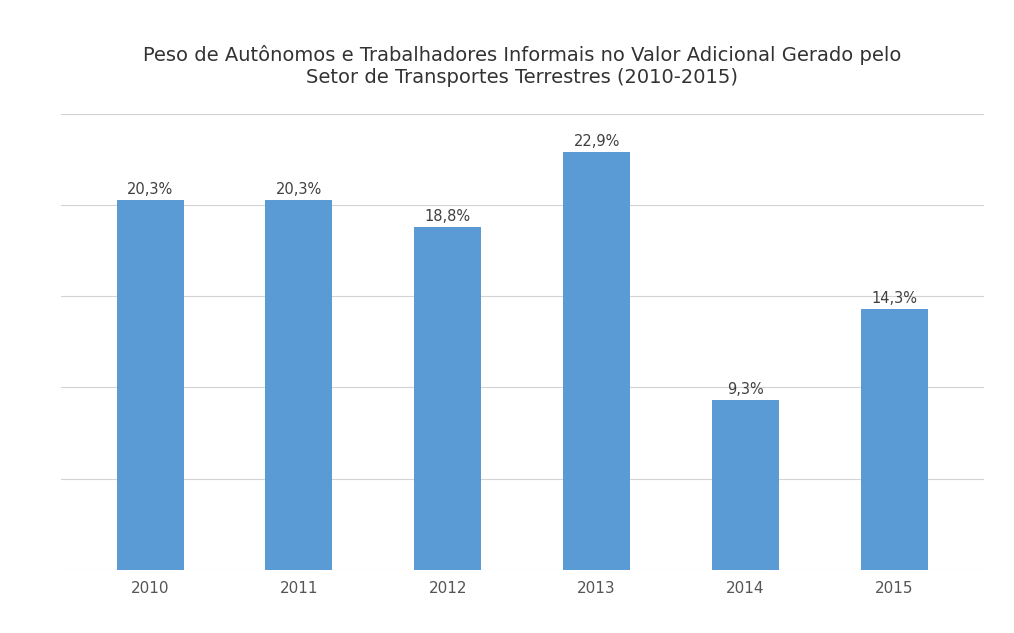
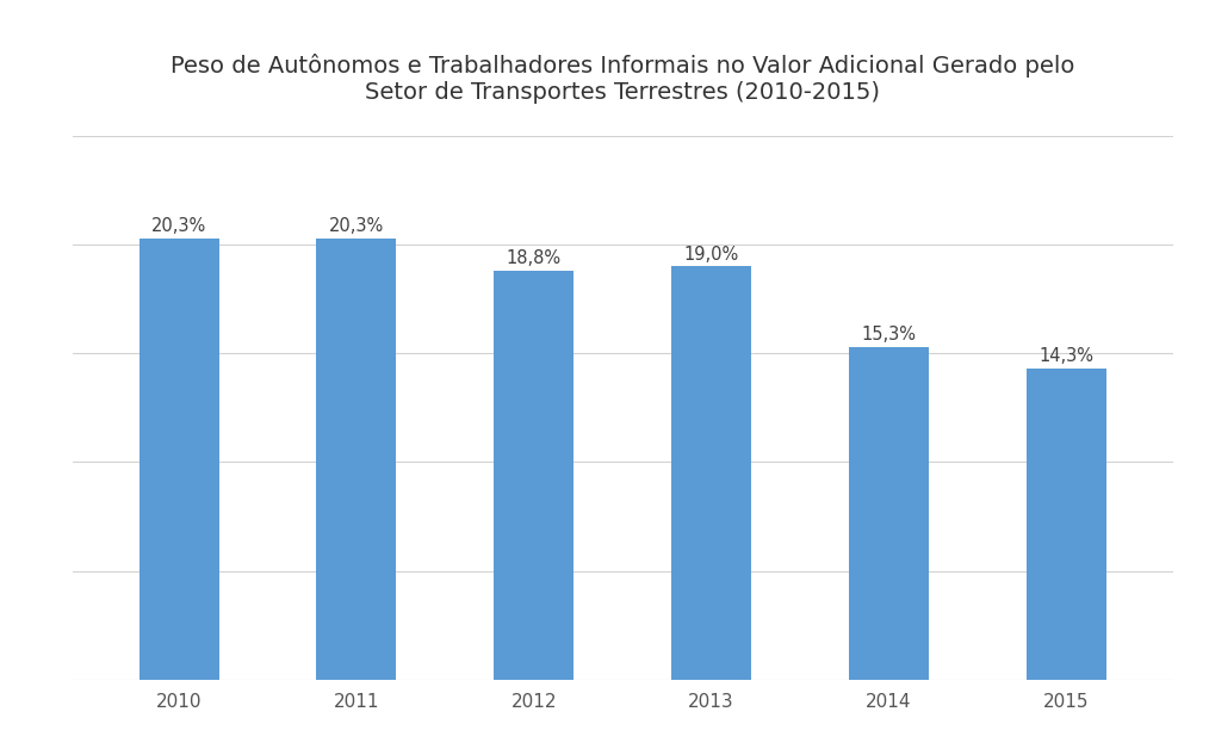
2013: 22,9% -> 19,0%
2014: 9,3% -> 15,3%
